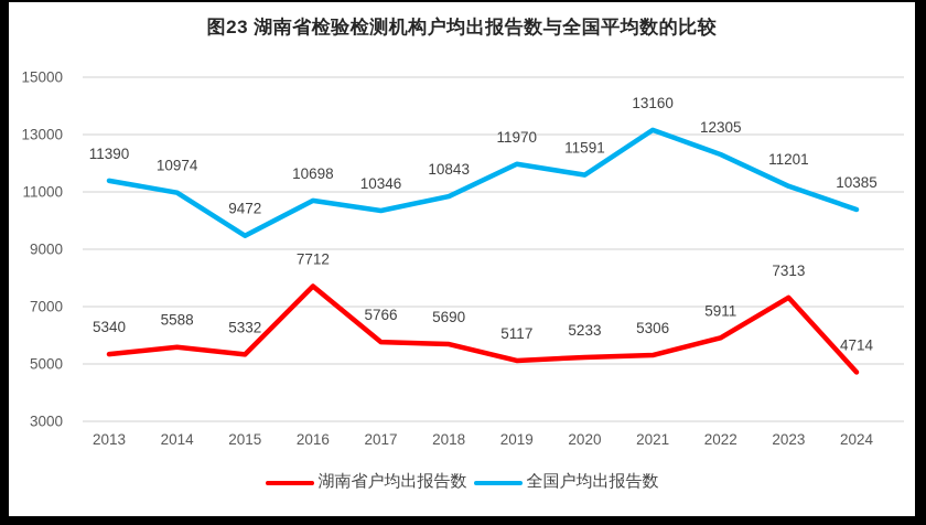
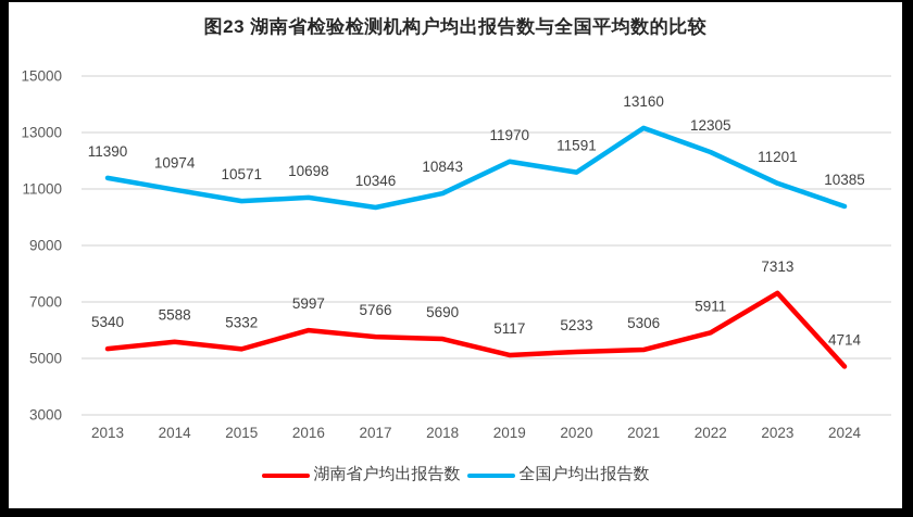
全国户均出报告数/2015: 9472 -> 10571
湖南省户均出报告数/2016: 7712 -> 5997
